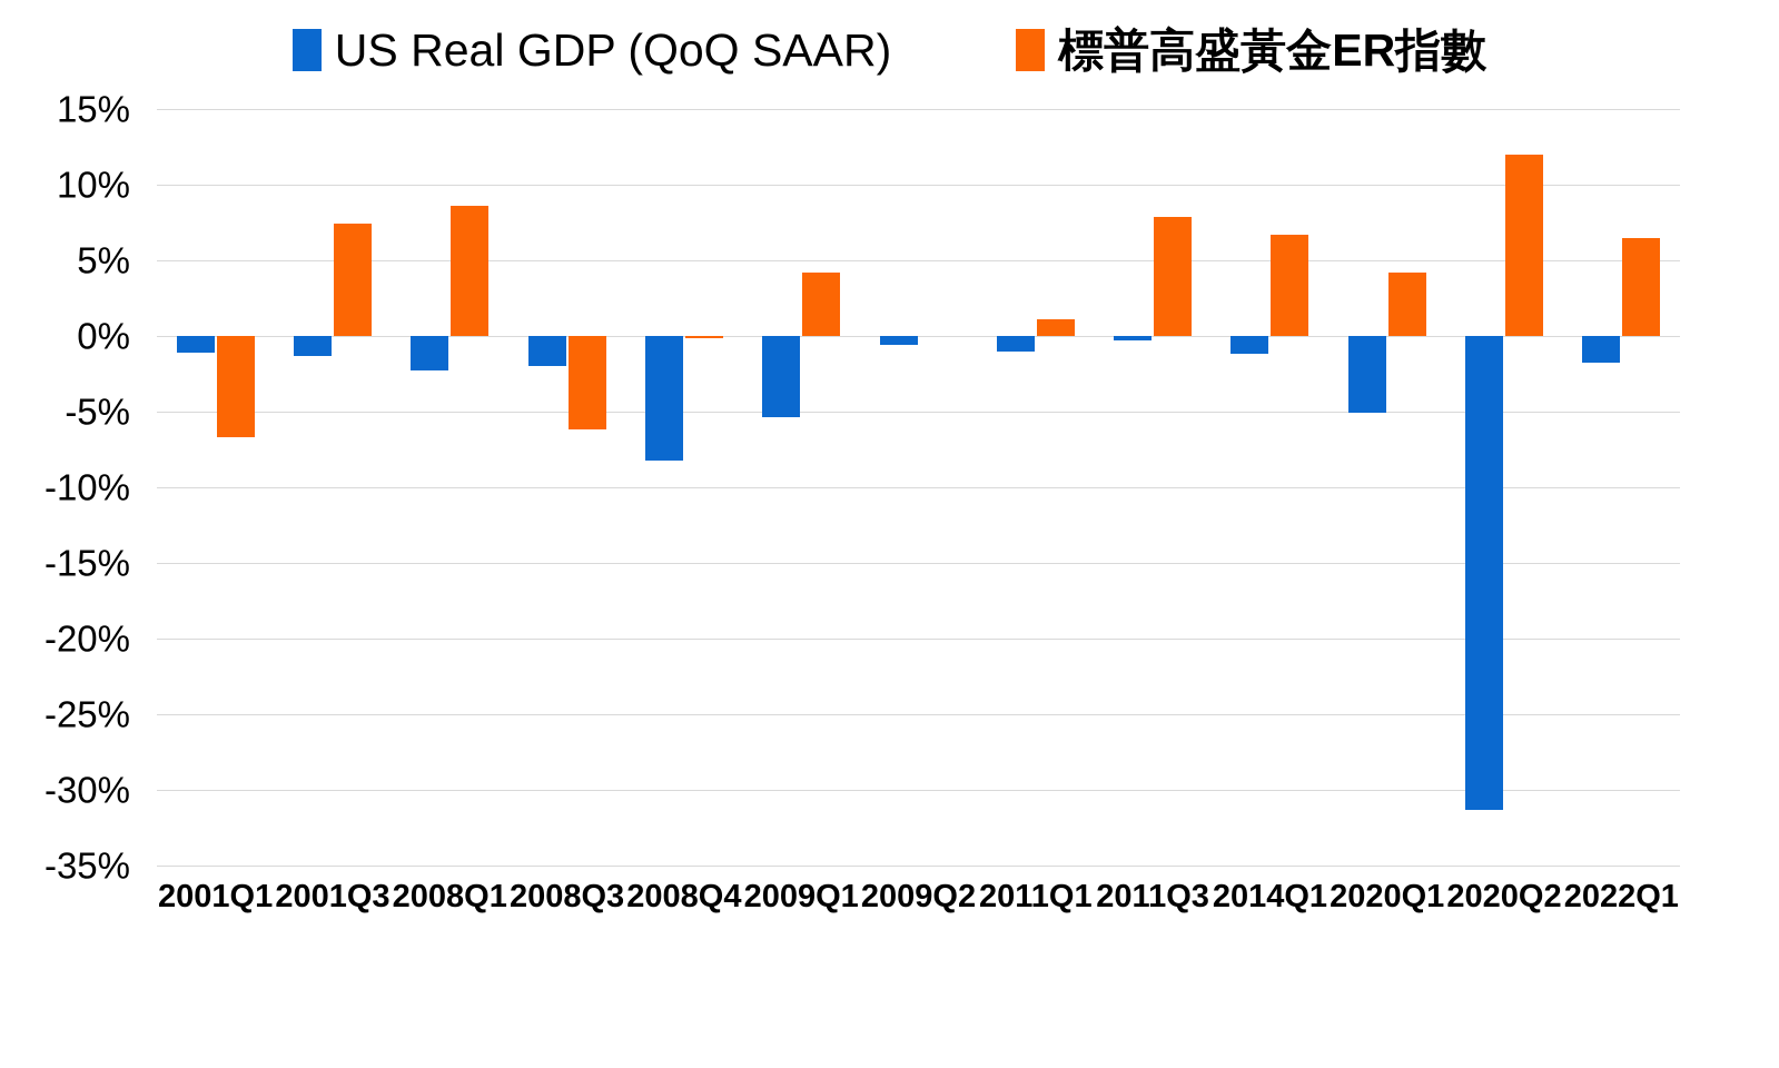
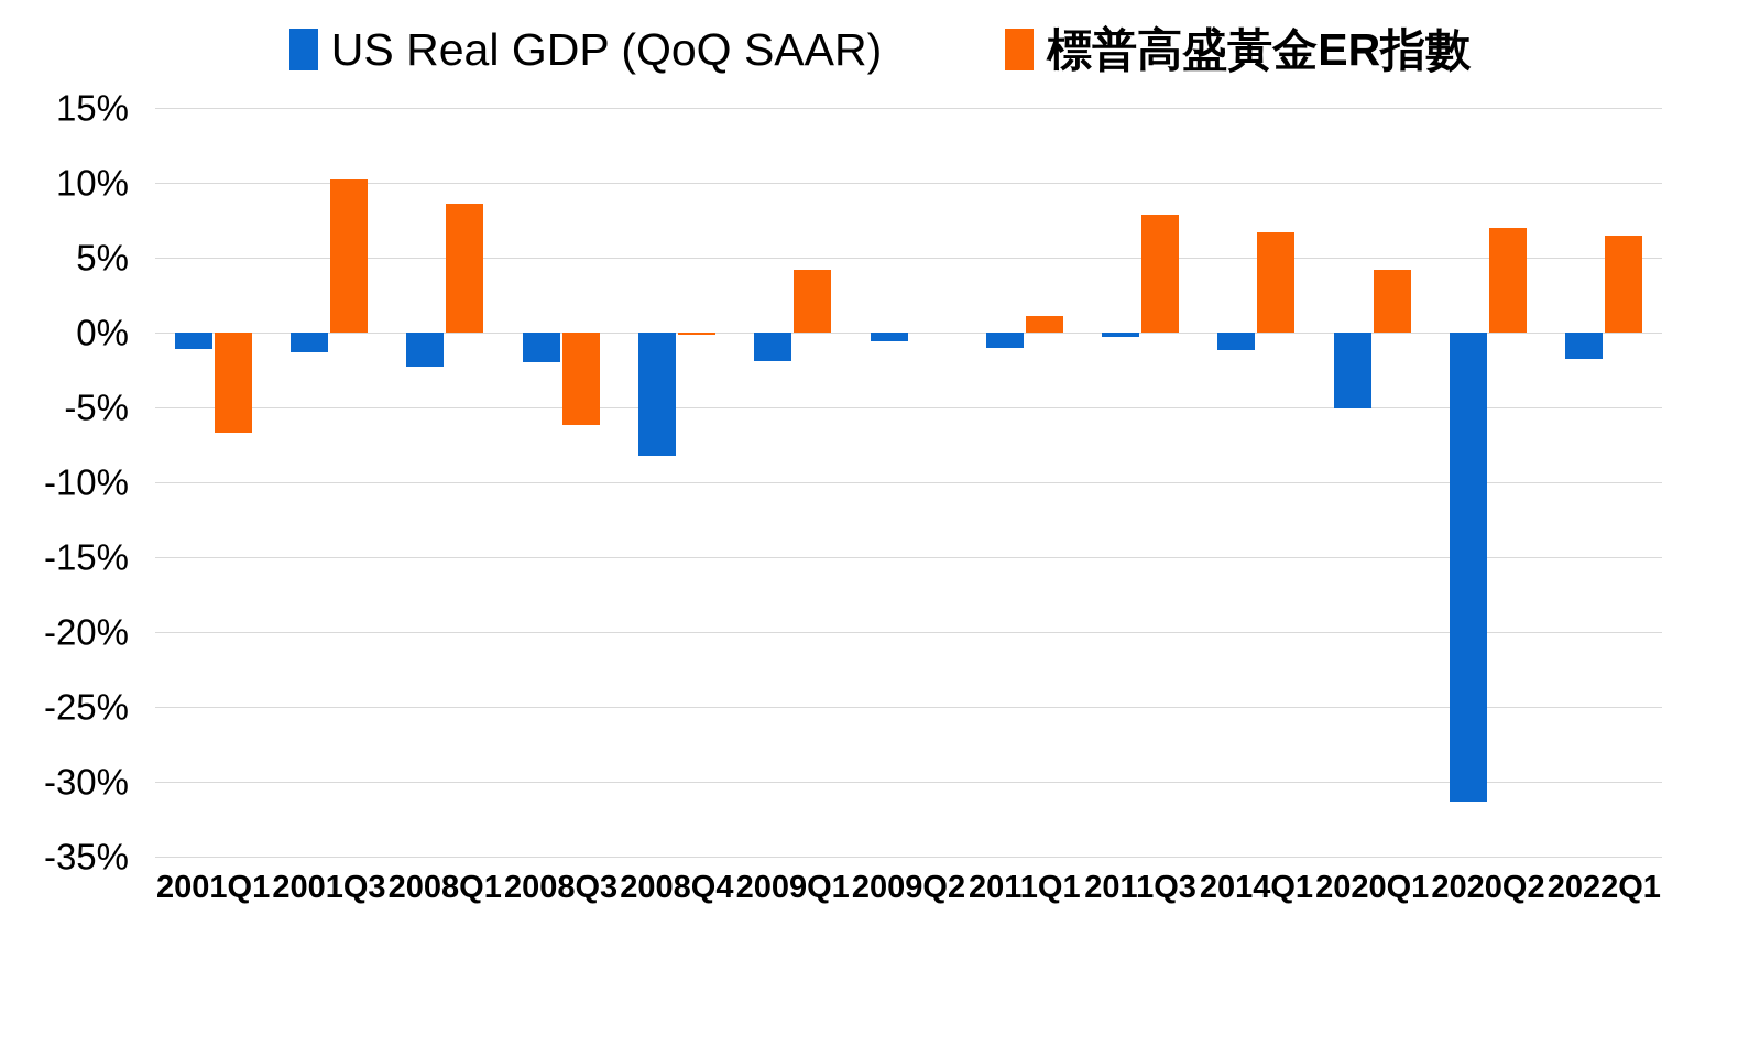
標普高盛黃金ER指數/2001Q3: 7.4% -> 10.2%
US Real GDP (QoQ SAAR)/2009Q1: -5.4% -> -1.9%
標普高盛黃金ER指數/2020Q2: 12.0% -> 7.0%
